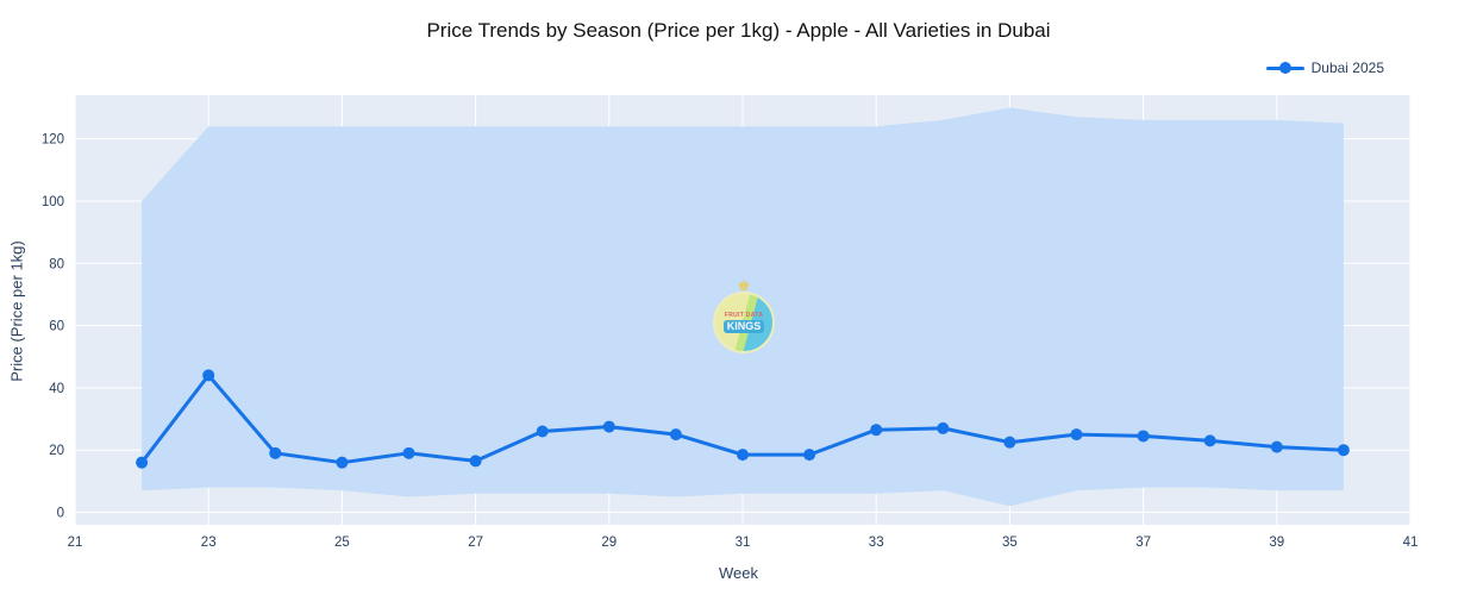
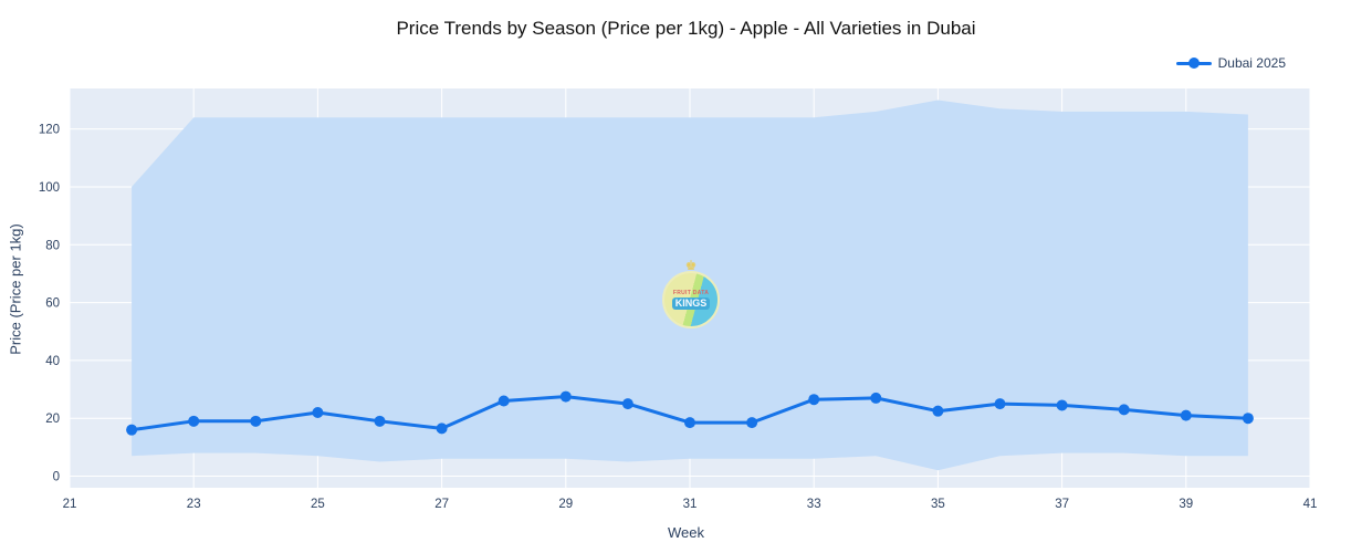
23: 44 -> 19
25: 16 -> 22
